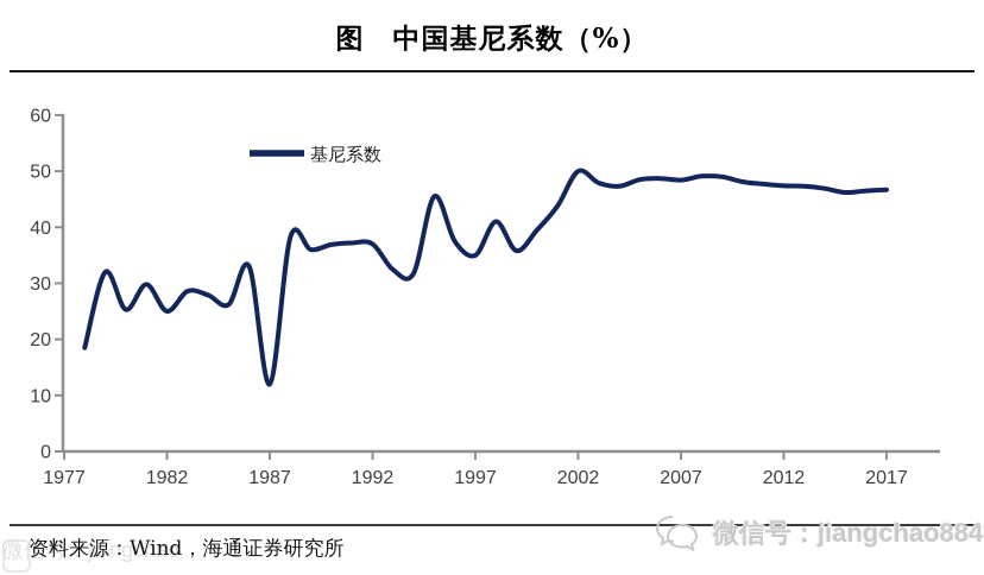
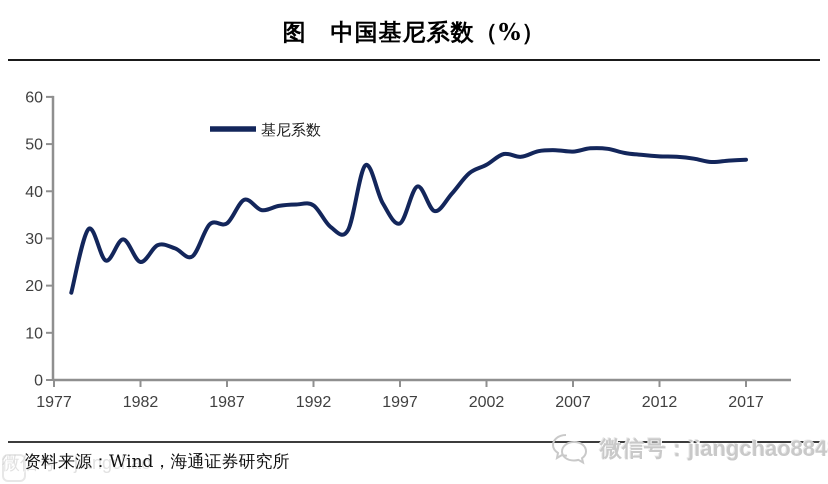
1987: 12 -> 33
1997: 35 -> 33
2002: 50 -> 46
